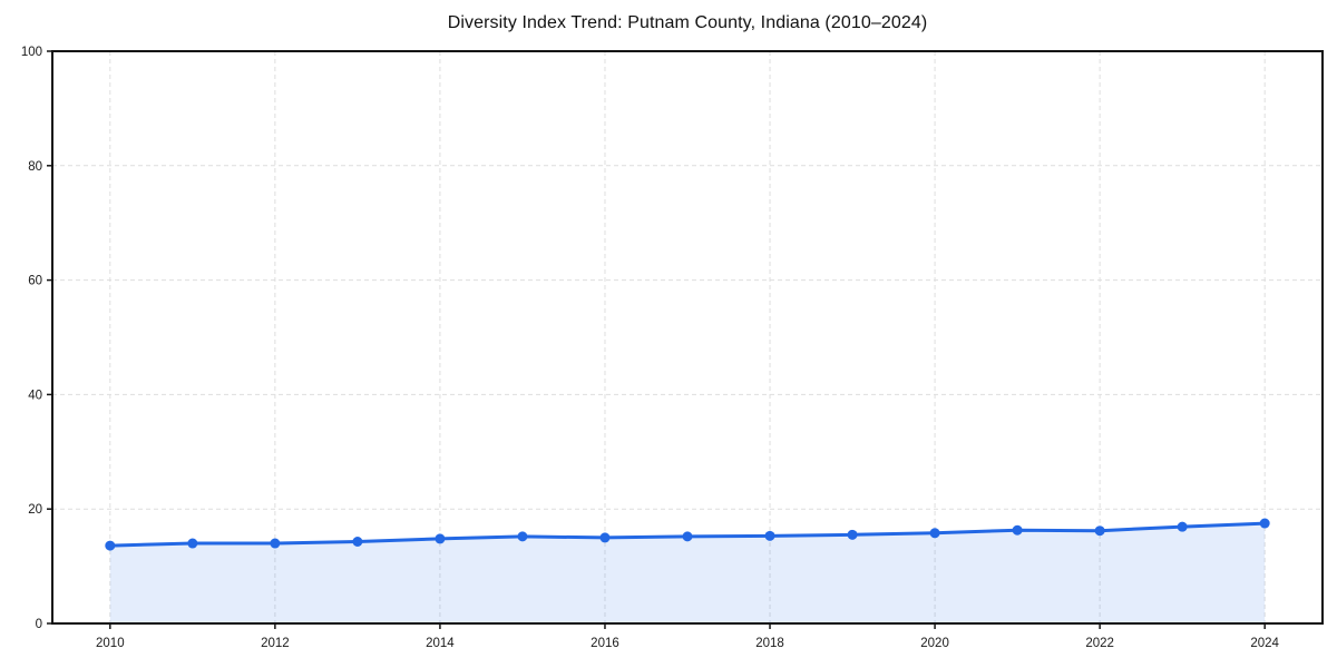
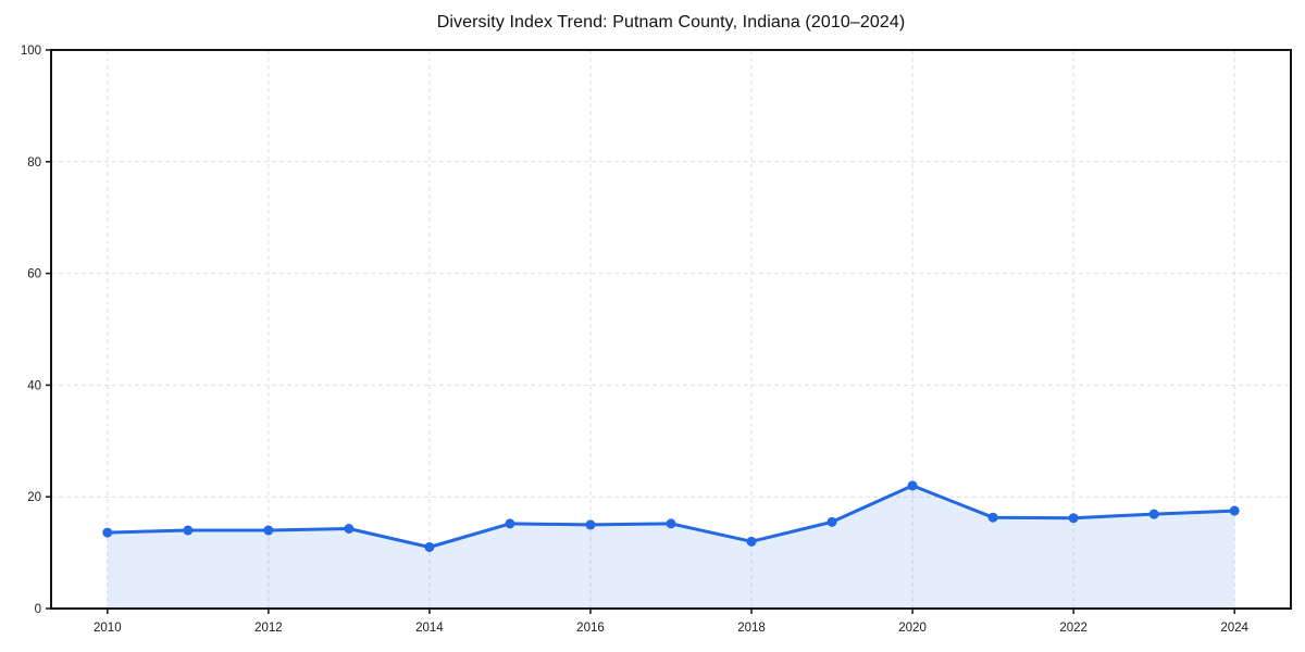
2014: 15 -> 11
2018: 15 -> 12
2020: 16 -> 22
